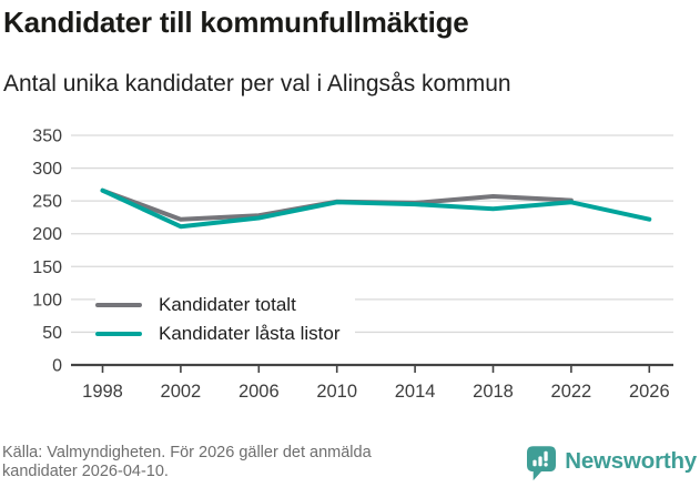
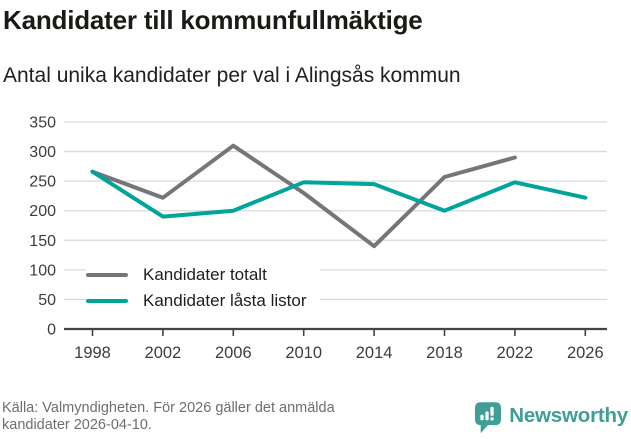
Kandidater låsta listor/2002: 210 -> 190
Kandidater totalt/2006: 230 -> 310
Kandidater låsta listor/2006: 220 -> 200
Kandidater totalt/2010: 250 -> 230
Kandidater totalt/2014: 250 -> 140
Kandidater låsta listor/2018: 240 -> 200
Kandidater totalt/2022: 250 -> 290
